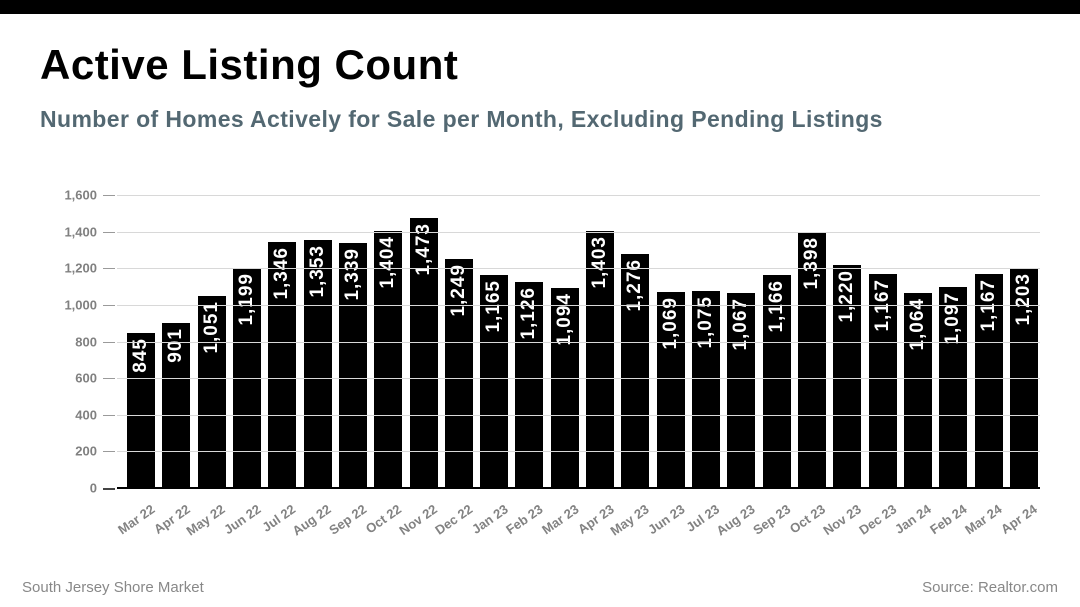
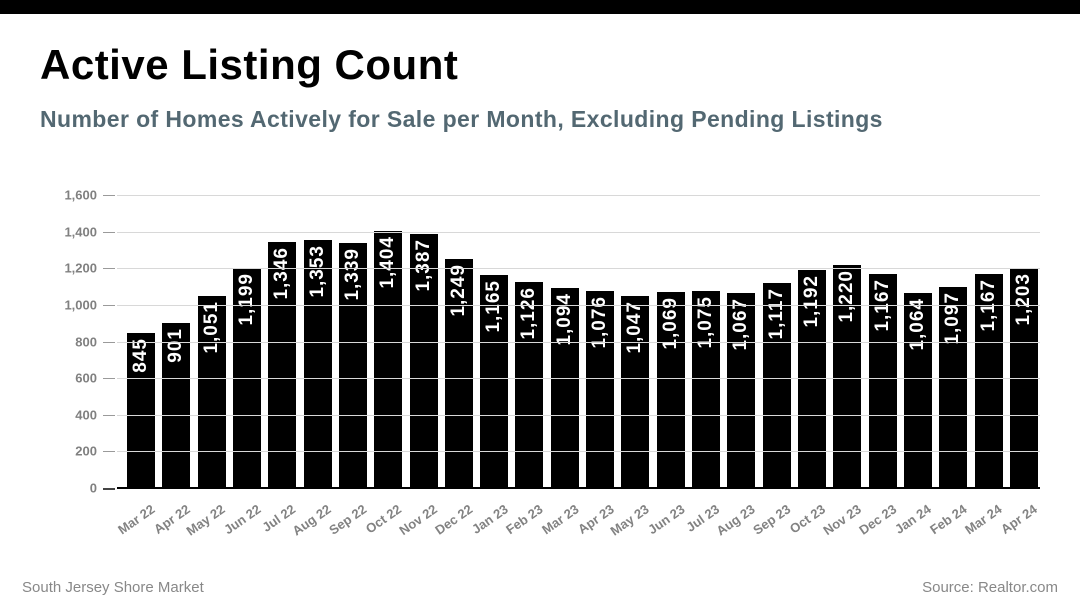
Nov 22: 1,473 -> 1,387
Apr 23: 1,403 -> 1,076
May 23: 1,276 -> 1,047
Sep 23: 1,166 -> 1,117
Oct 23: 1,398 -> 1,192
